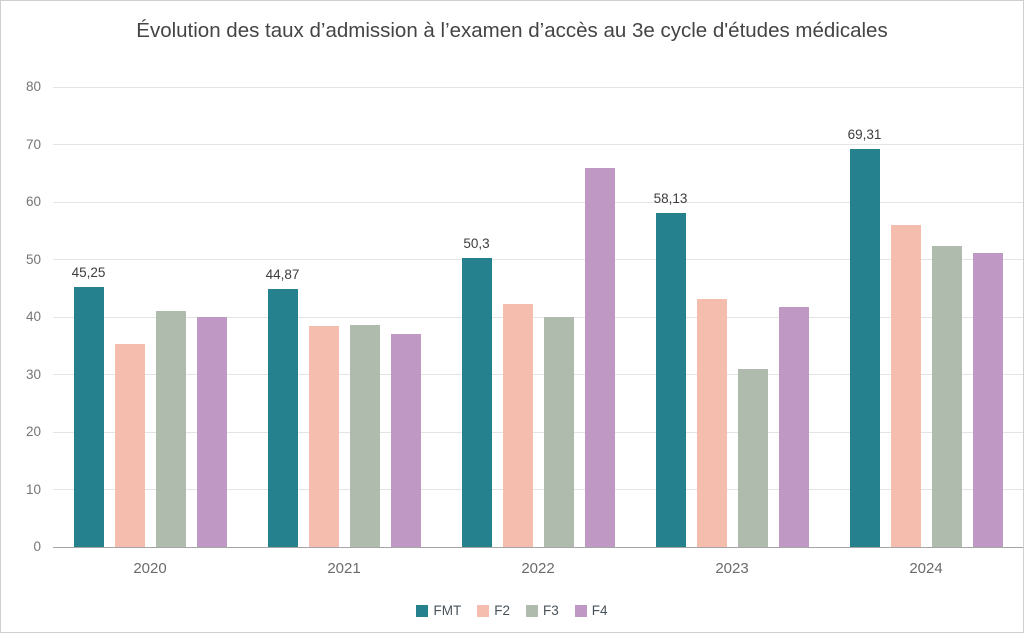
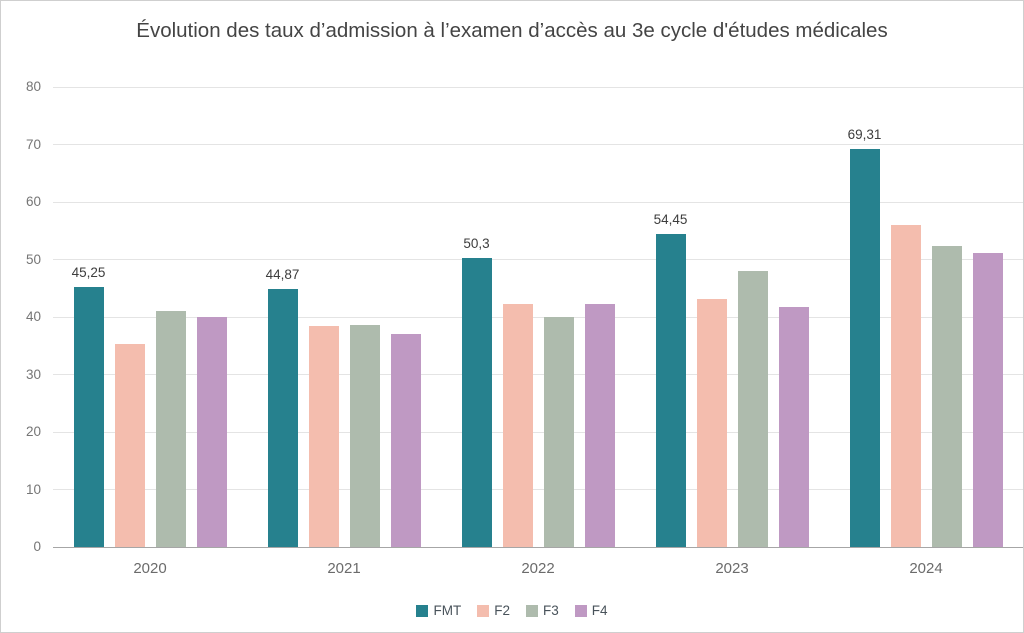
F4/2022: 66 -> 42
FMT/2023: 58,13 -> 54,45
F3/2023: 31 -> 48
